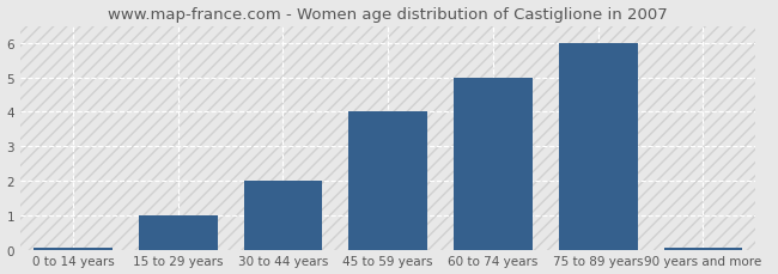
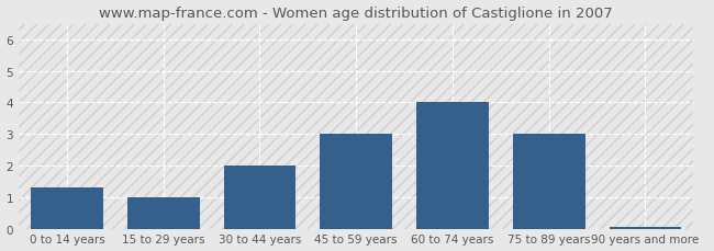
0 to 14 years: 0.04 -> 1.30
45 to 59 years: 4.00 -> 3.00
60 to 74 years: 5.00 -> 4.00
75 to 89 years: 6.00 -> 3.00
